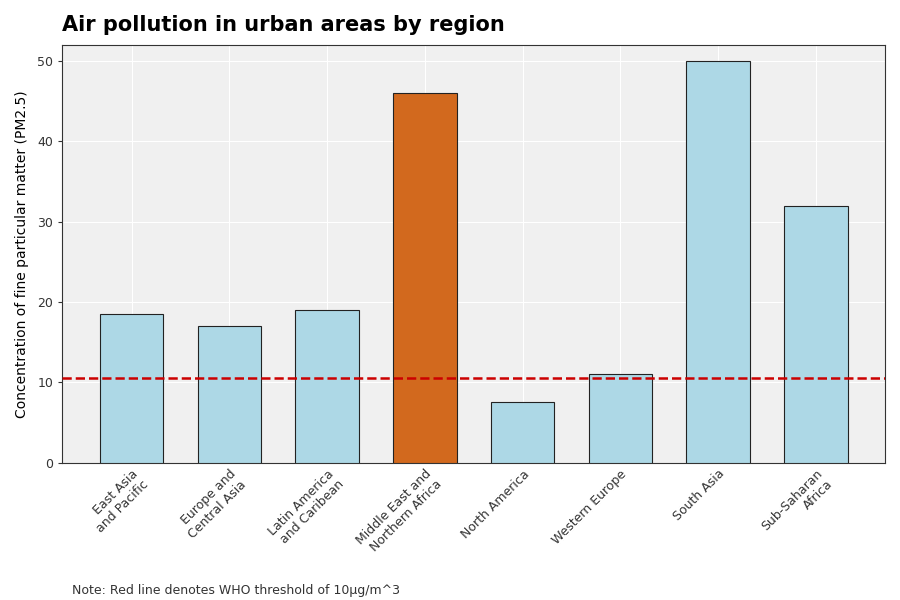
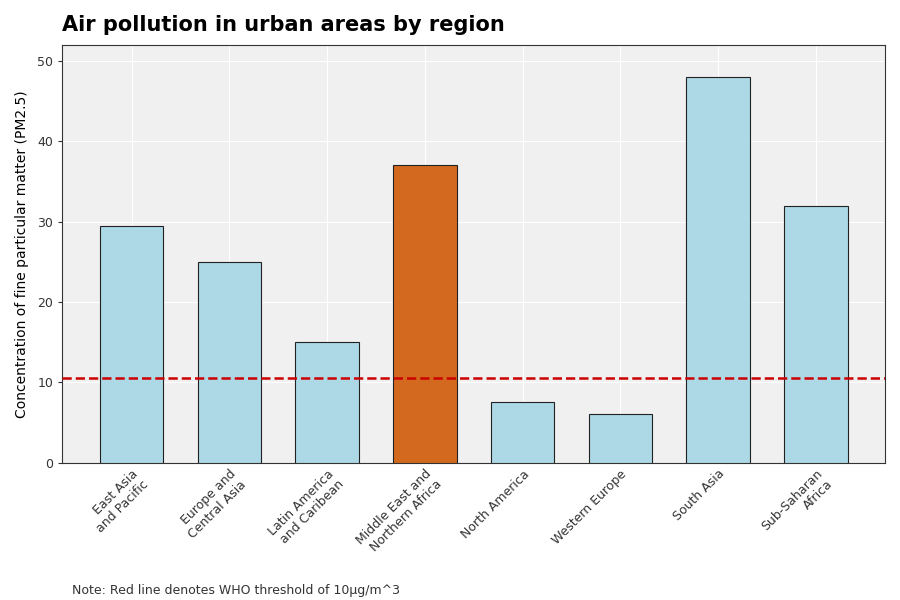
East Asia and Pacific: 18.5 -> 29.4
Europe and Central Asia: 17.0 -> 25.0
Latin America and Caribean: 19.0 -> 15.0
Middle East and Northern Africa: 46.0 -> 37.0
Western Europe: 11.0 -> 6.0
South Asia: 50.0 -> 48.0
